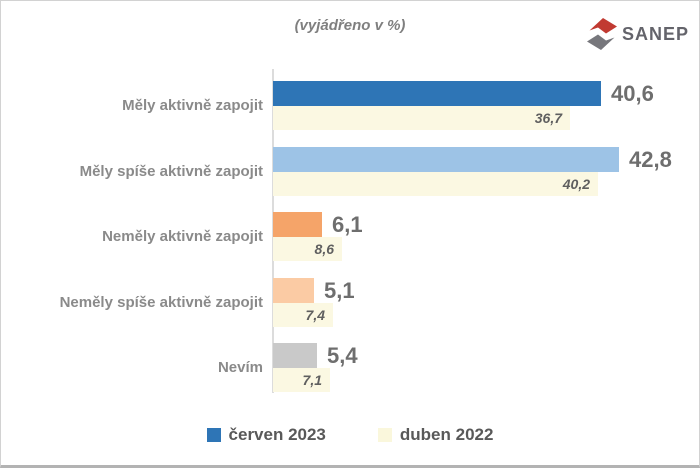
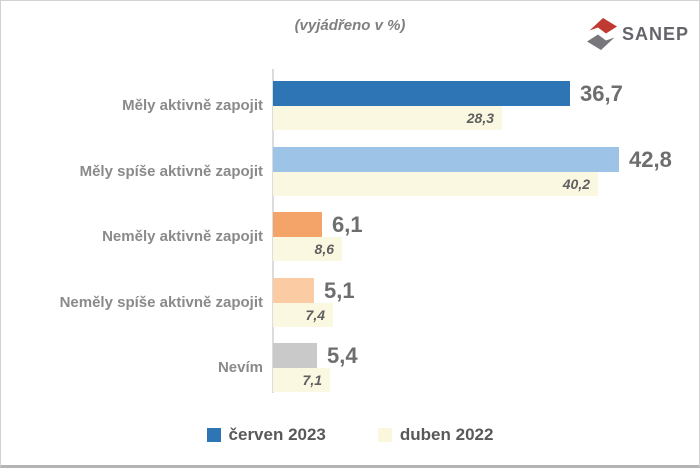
červen 2023/Měly aktivně zapojit: 40,6 -> 36,7
duben 2022/Měly aktivně zapojit: 36,7 -> 28,3
